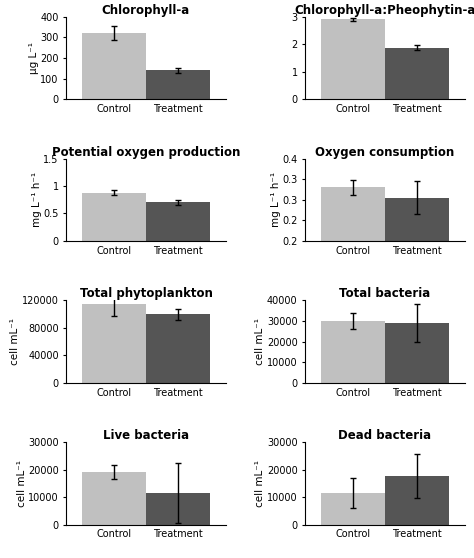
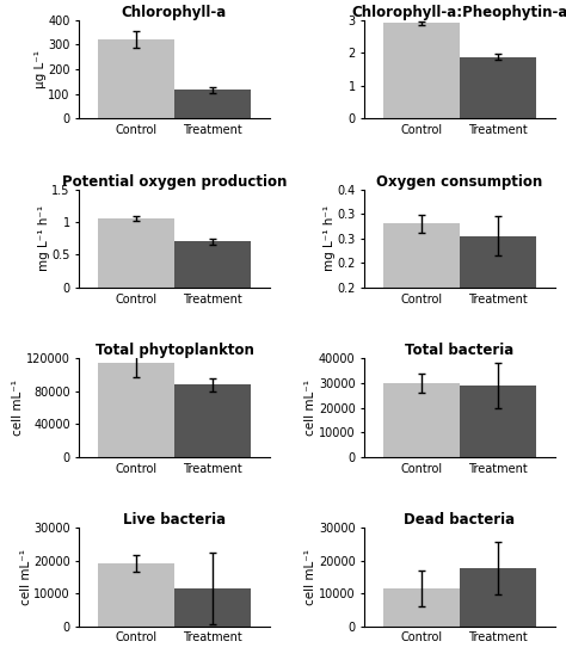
Chlorophyll-a/Treatment: 140 -> 115
Potential oxygen production/Control: 0.88 -> 1.05
Total phytoplankton/Treatment: 100000 -> 88000
